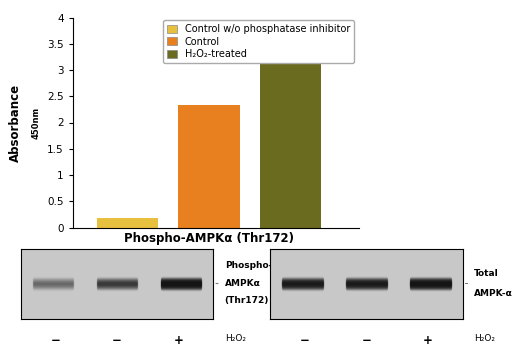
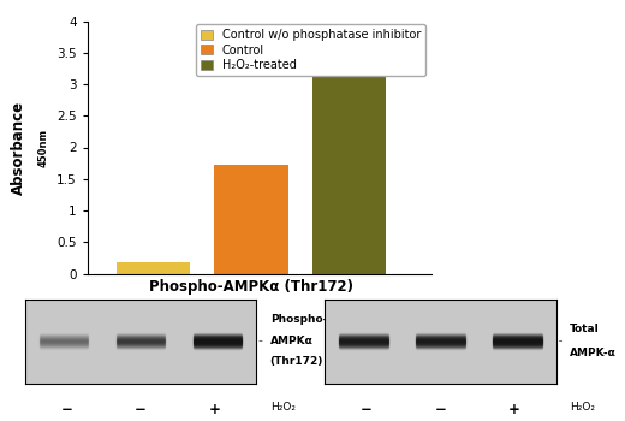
Phospho-AMPKα (Thr172): 2.34 -> 1.72
